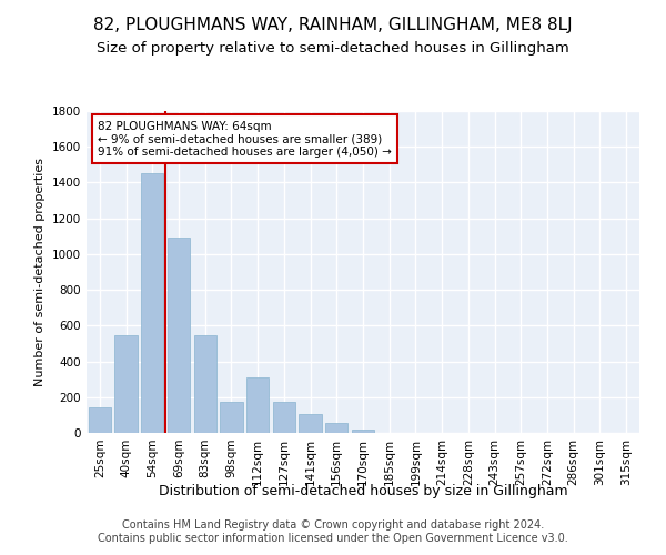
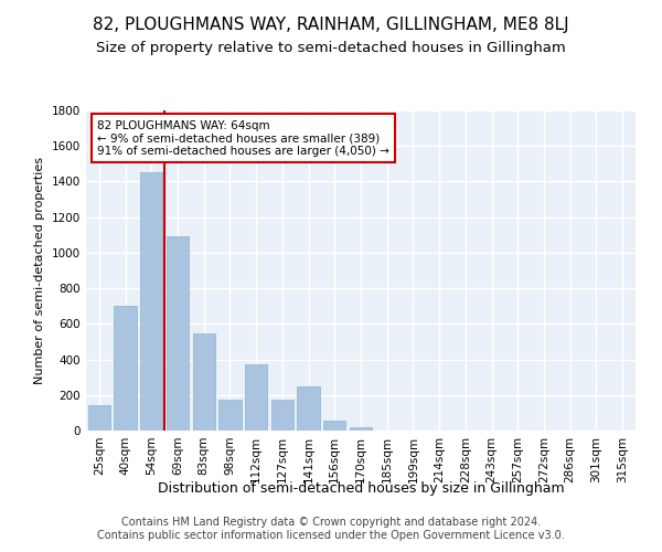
40sqm: 540 -> 700
112sqm: 310 -> 370
141sqm: 100 -> 250
